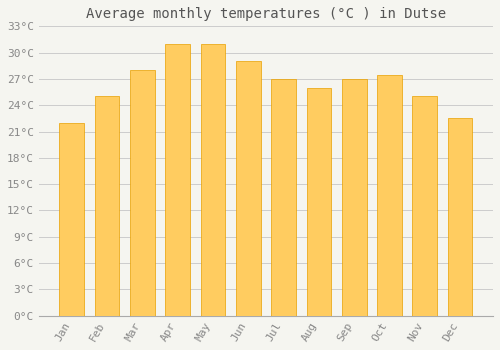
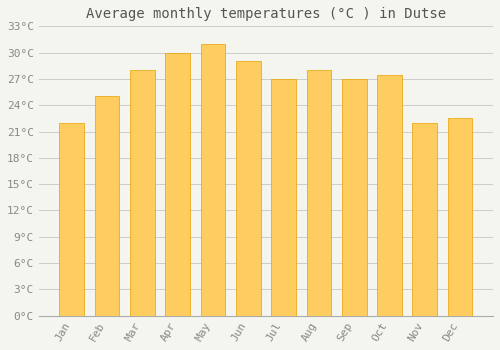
Apr: 31.0°C -> 30.0°C
Aug: 26.0°C -> 28.0°C
Nov: 25.0°C -> 22.0°C
